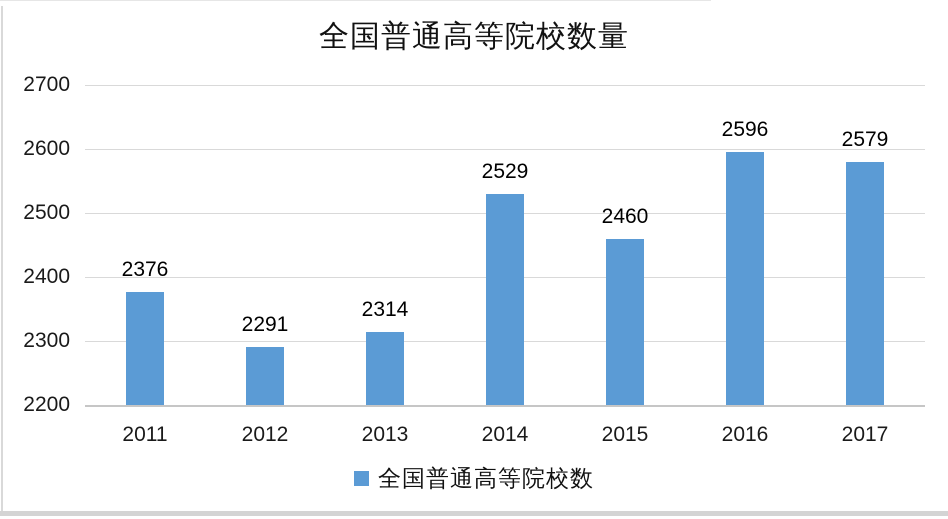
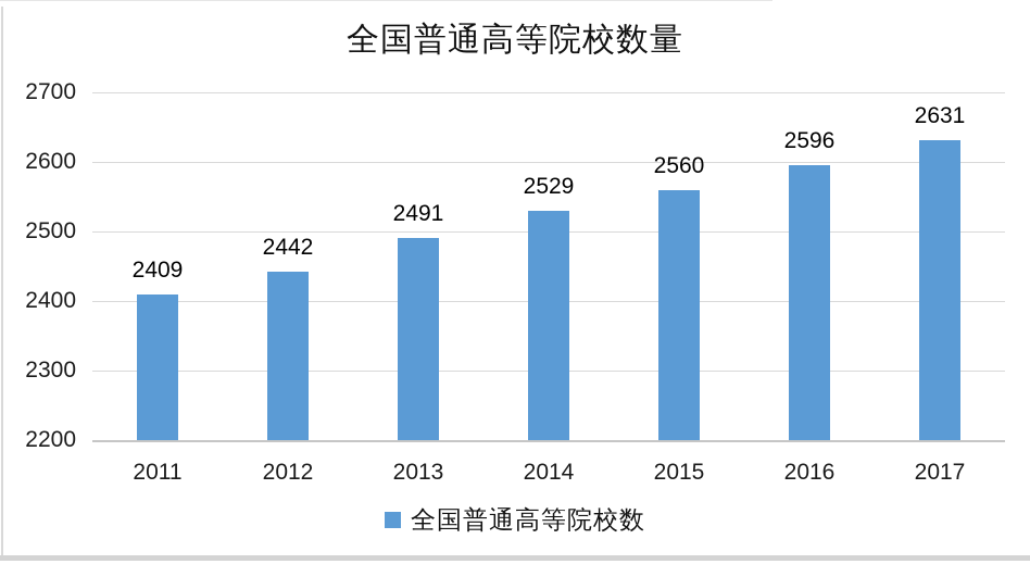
2011: 2376 -> 2409
2012: 2291 -> 2442
2013: 2314 -> 2491
2015: 2460 -> 2560
2017: 2579 -> 2631
